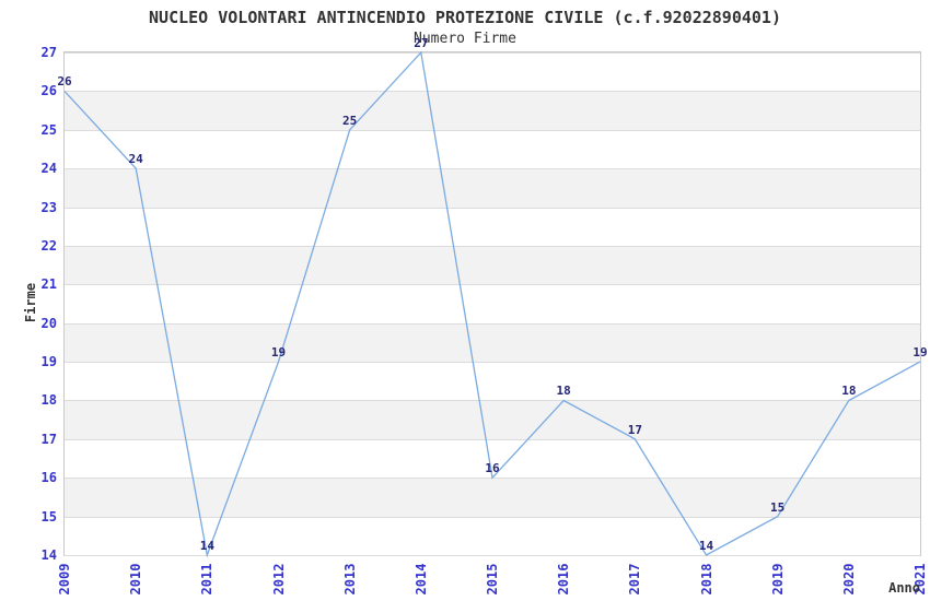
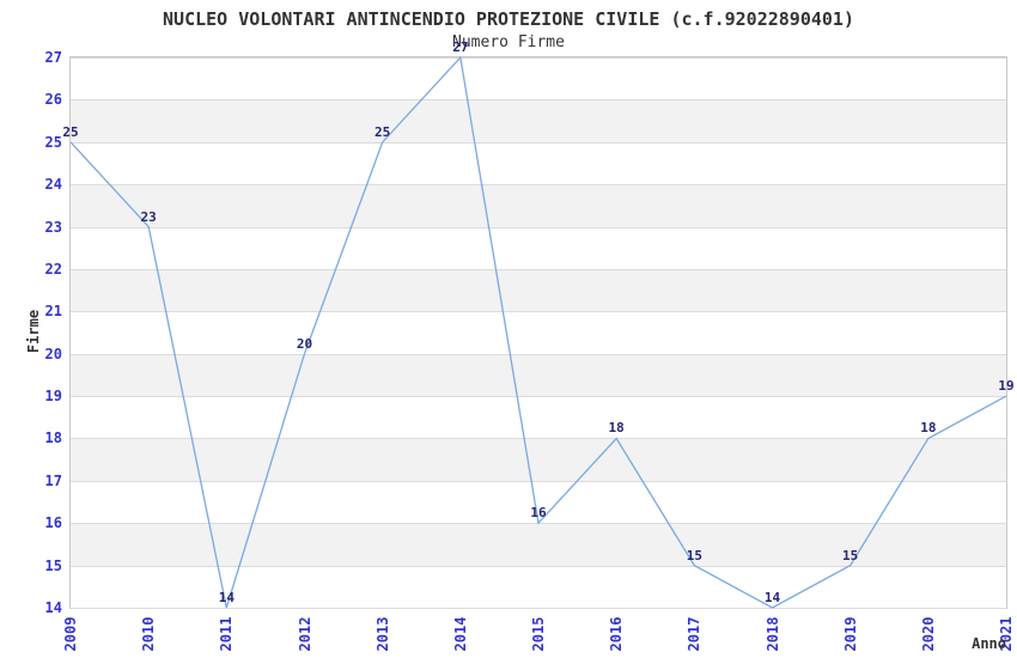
2009: 26 -> 25
2010: 24 -> 23
2012: 19 -> 20
2017: 17 -> 15
